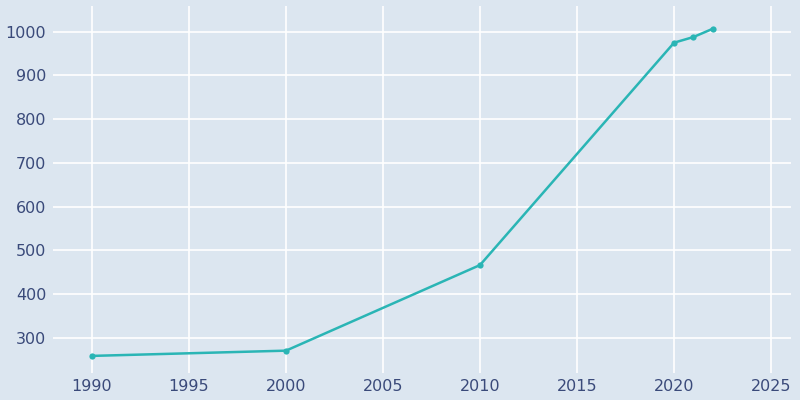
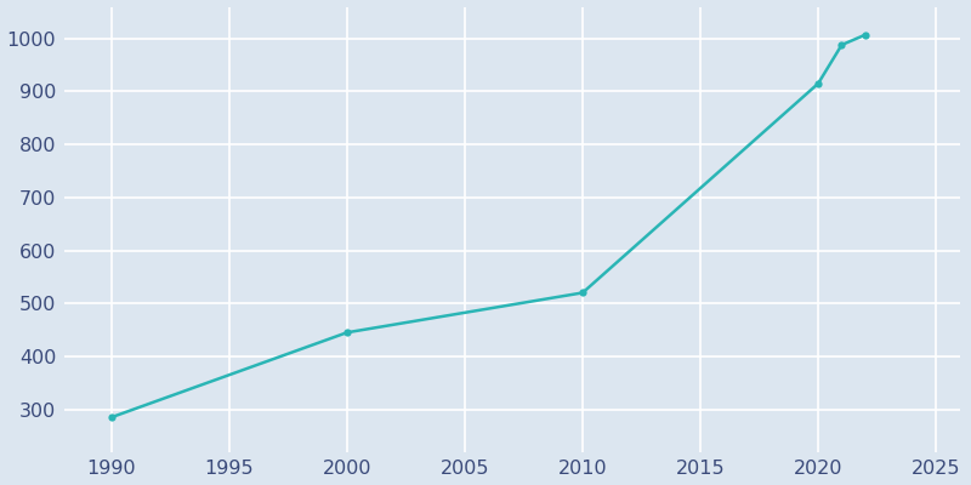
1990: 258 -> 285
2000: 270 -> 445
2010: 466 -> 520
2020: 975 -> 915
